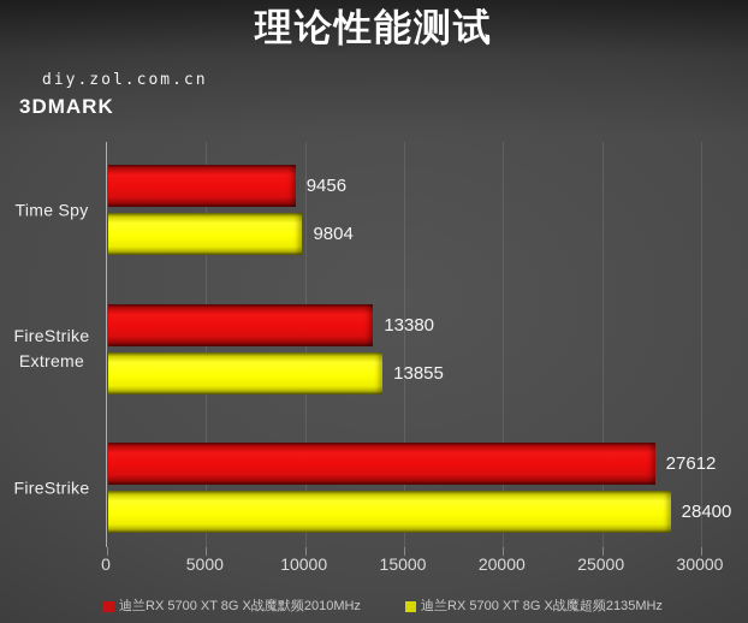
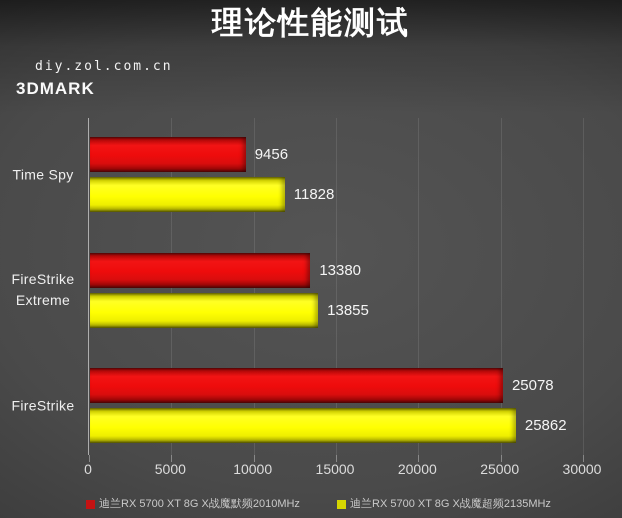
迪兰RX 5700 XT 8G X战魔超频2135MHz/Time Spy: 9804 -> 11828
迪兰RX 5700 XT 8G X战魔默频2010MHz/FireStrike: 27612 -> 25078
迪兰RX 5700 XT 8G X战魔超频2135MHz/FireStrike: 28400 -> 25862
